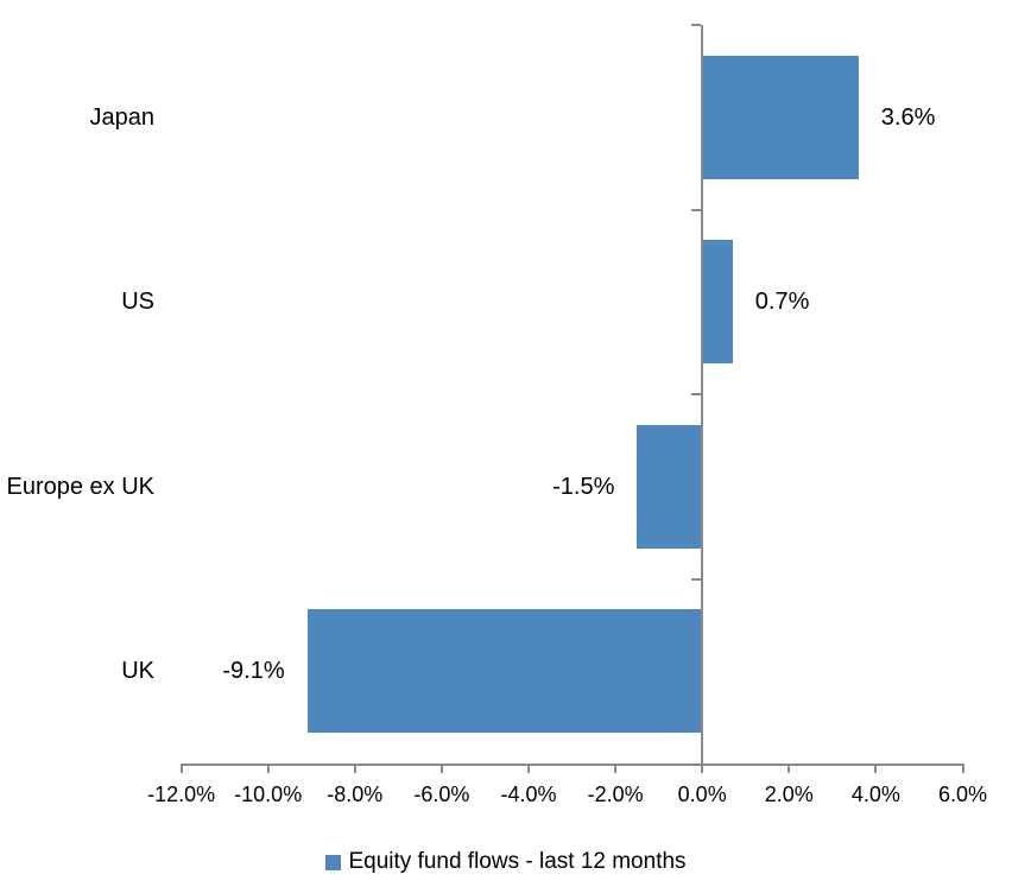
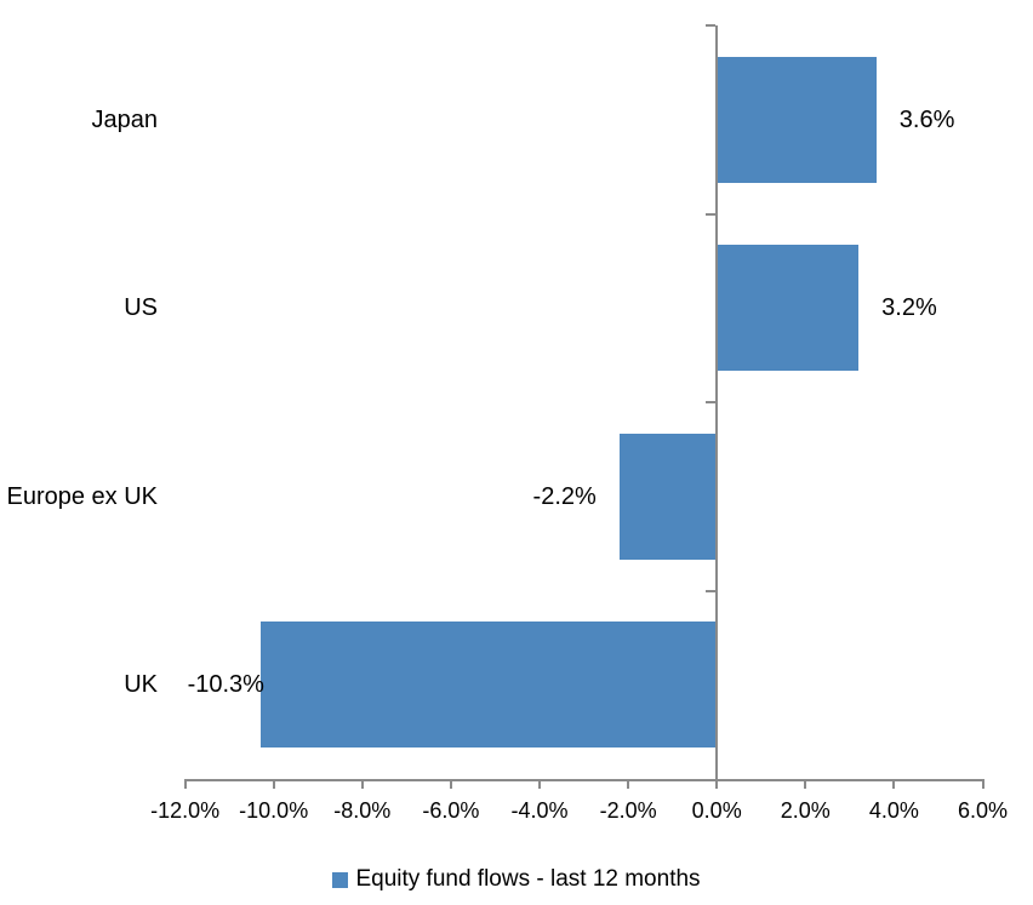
US: 0.7% -> 3.2%
Europe ex UK: -1.5% -> -2.2%
UK: -9.1% -> -10.3%
